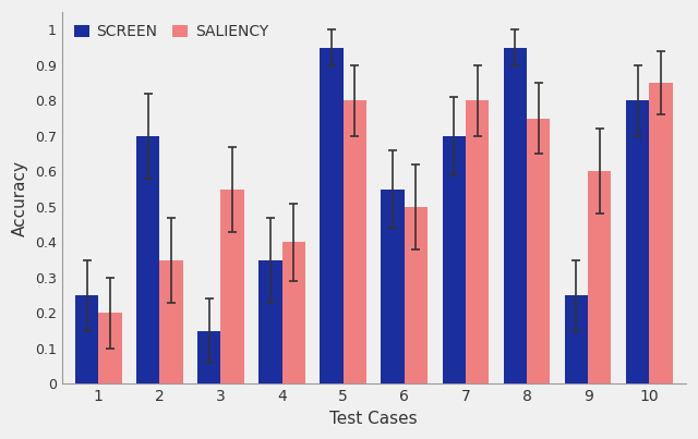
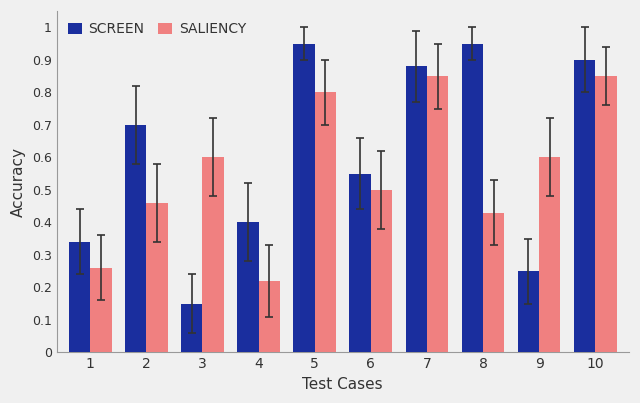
SCREEN/1: 0.25 -> 0.34
SALIENCY/1: 0.20 -> 0.26
SALIENCY/2: 0.35 -> 0.46
SALIENCY/3: 0.55 -> 0.60
SCREEN/4: 0.35 -> 0.40
SALIENCY/4: 0.40 -> 0.22
SCREEN/7: 0.70 -> 0.88
SALIENCY/7: 0.80 -> 0.85
SALIENCY/8: 0.75 -> 0.43
SCREEN/10: 0.80 -> 0.90
